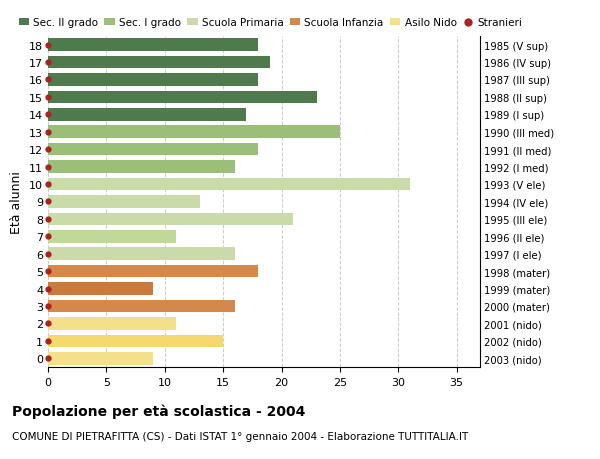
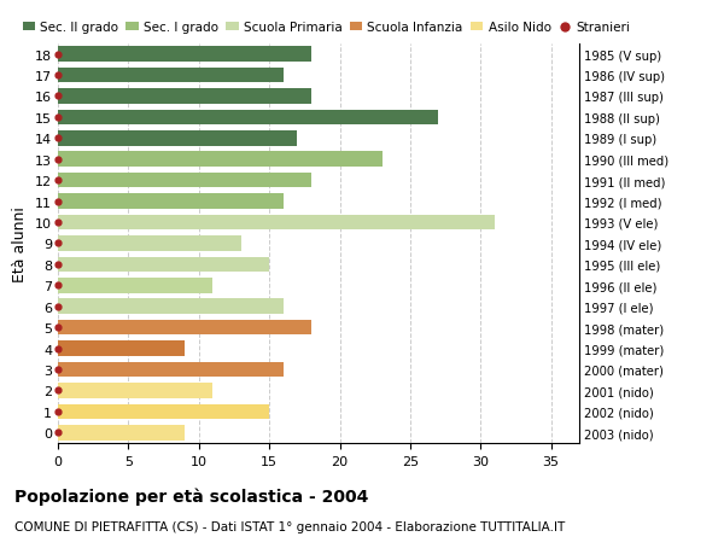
17: 19 -> 16
15: 23 -> 27
13: 25 -> 23
8: 21 -> 15
